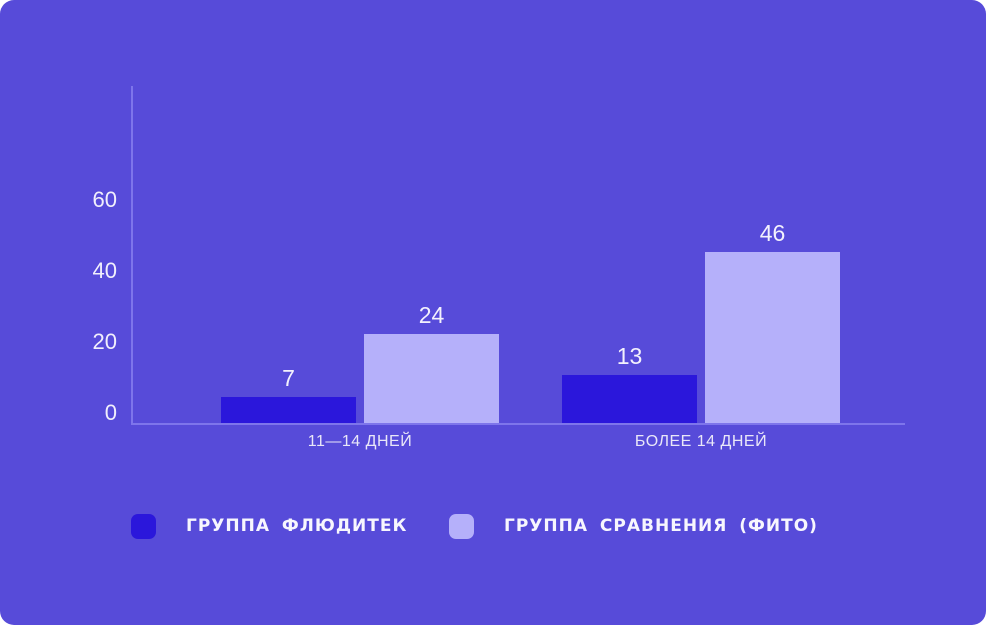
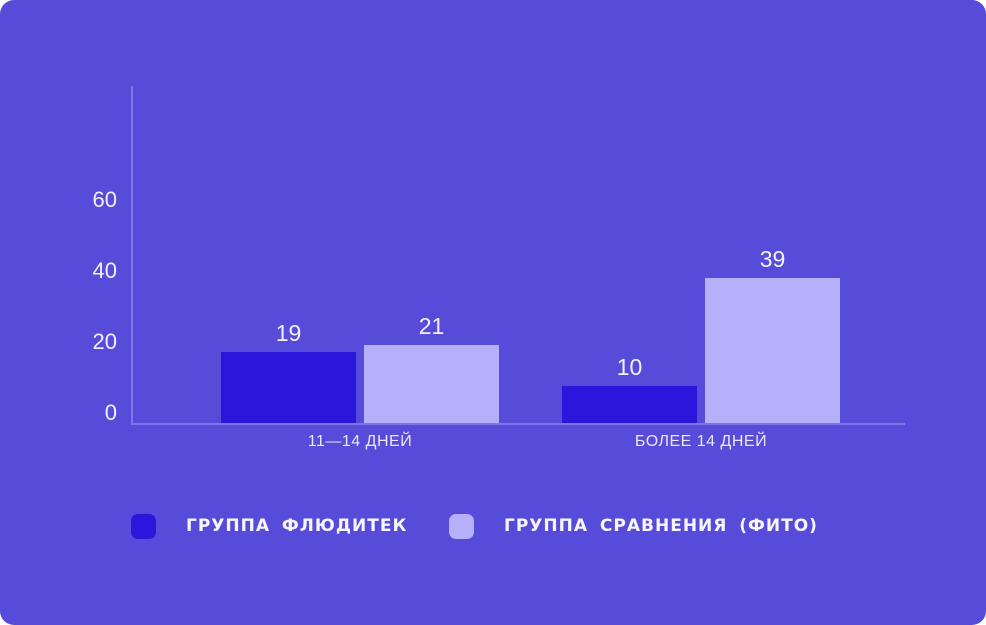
ГРУППА ФЛЮДИТЕК/11—14 ДНЕЙ: 7 -> 19
ГРУППА СРАВНЕНИЯ (ФИТО)/11—14 ДНЕЙ: 24 -> 21
ГРУППА ФЛЮДИТЕК/БОЛЕЕ 14 ДНЕЙ: 13 -> 10
ГРУППА СРАВНЕНИЯ (ФИТО)/БОЛЕЕ 14 ДНЕЙ: 46 -> 39
